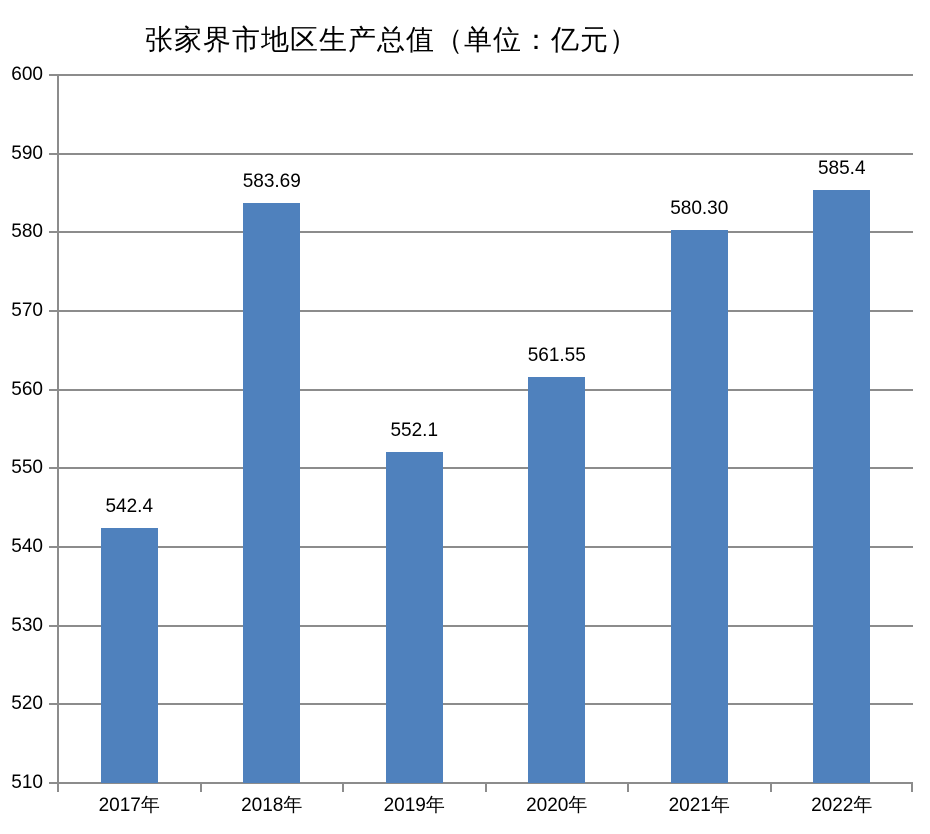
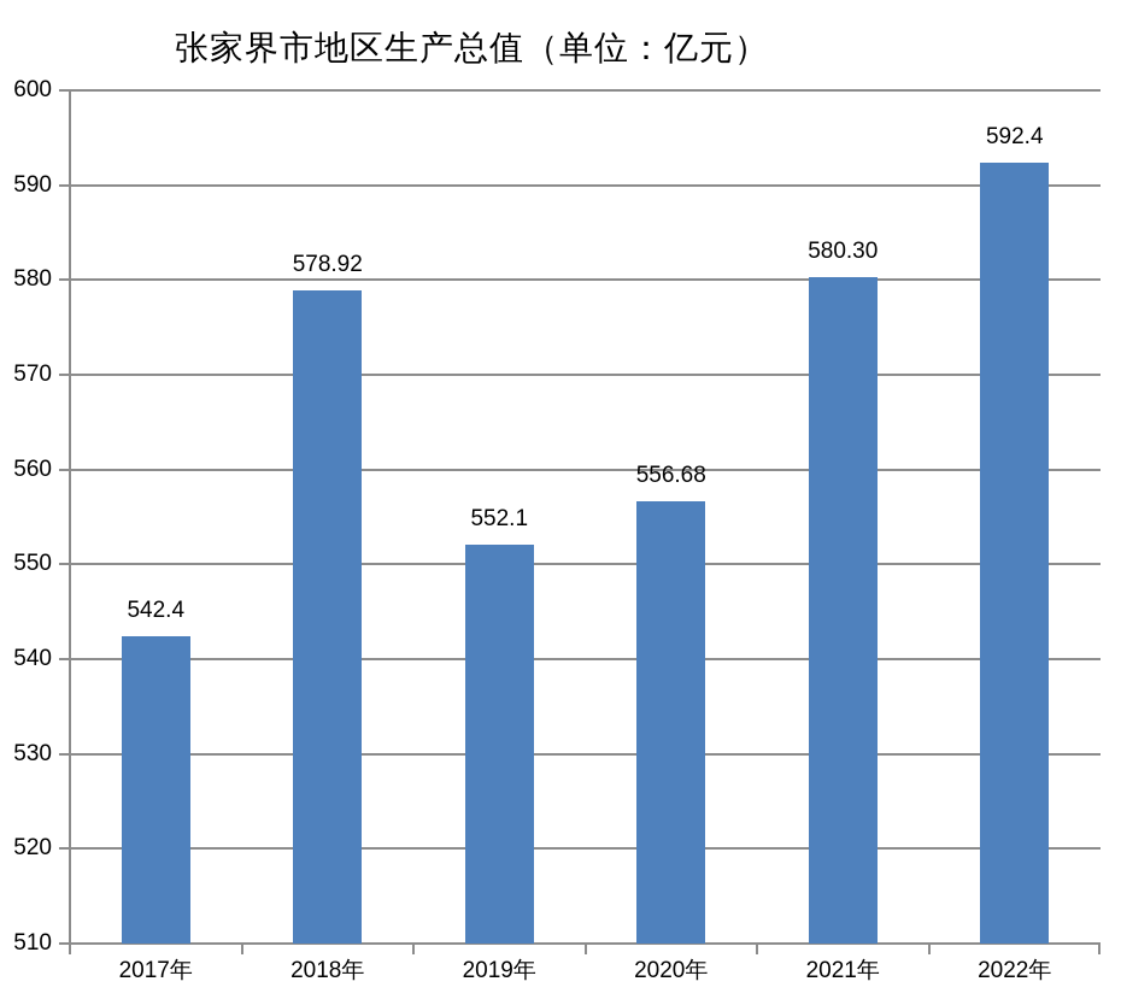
2018年: 583.69 -> 578.92
2020年: 561.55 -> 556.68
2022年: 585.4 -> 592.4
